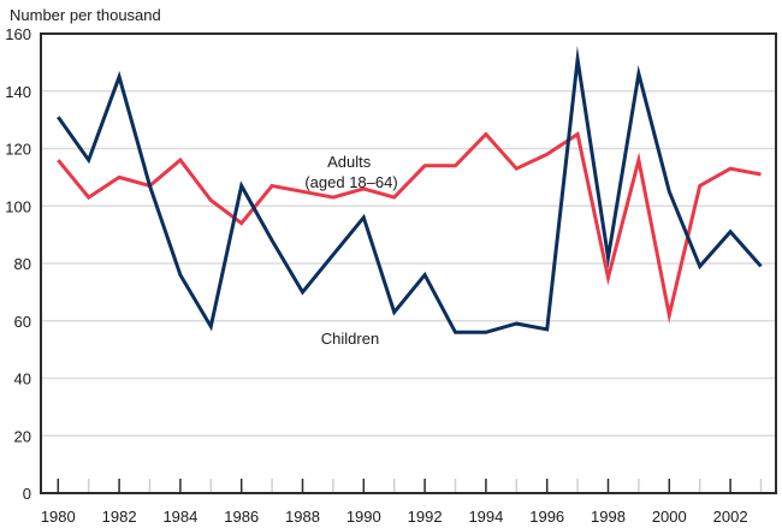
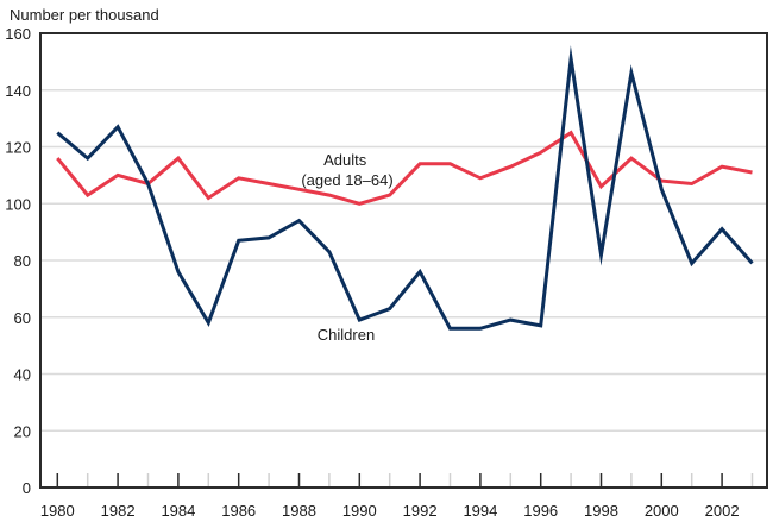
Children/1980: 131 -> 125
Children/1982: 145 -> 127
Adults (aged 18–64)/1986: 94 -> 109
Children/1986: 107 -> 87
Children/1988: 70 -> 94
Adults (aged 18–64)/1990: 106 -> 100
Children/1990: 96 -> 59
Adults (aged 18–64)/1994: 125 -> 109
Adults (aged 18–64)/1998: 75 -> 106
Adults (aged 18–64)/2000: 62 -> 108
